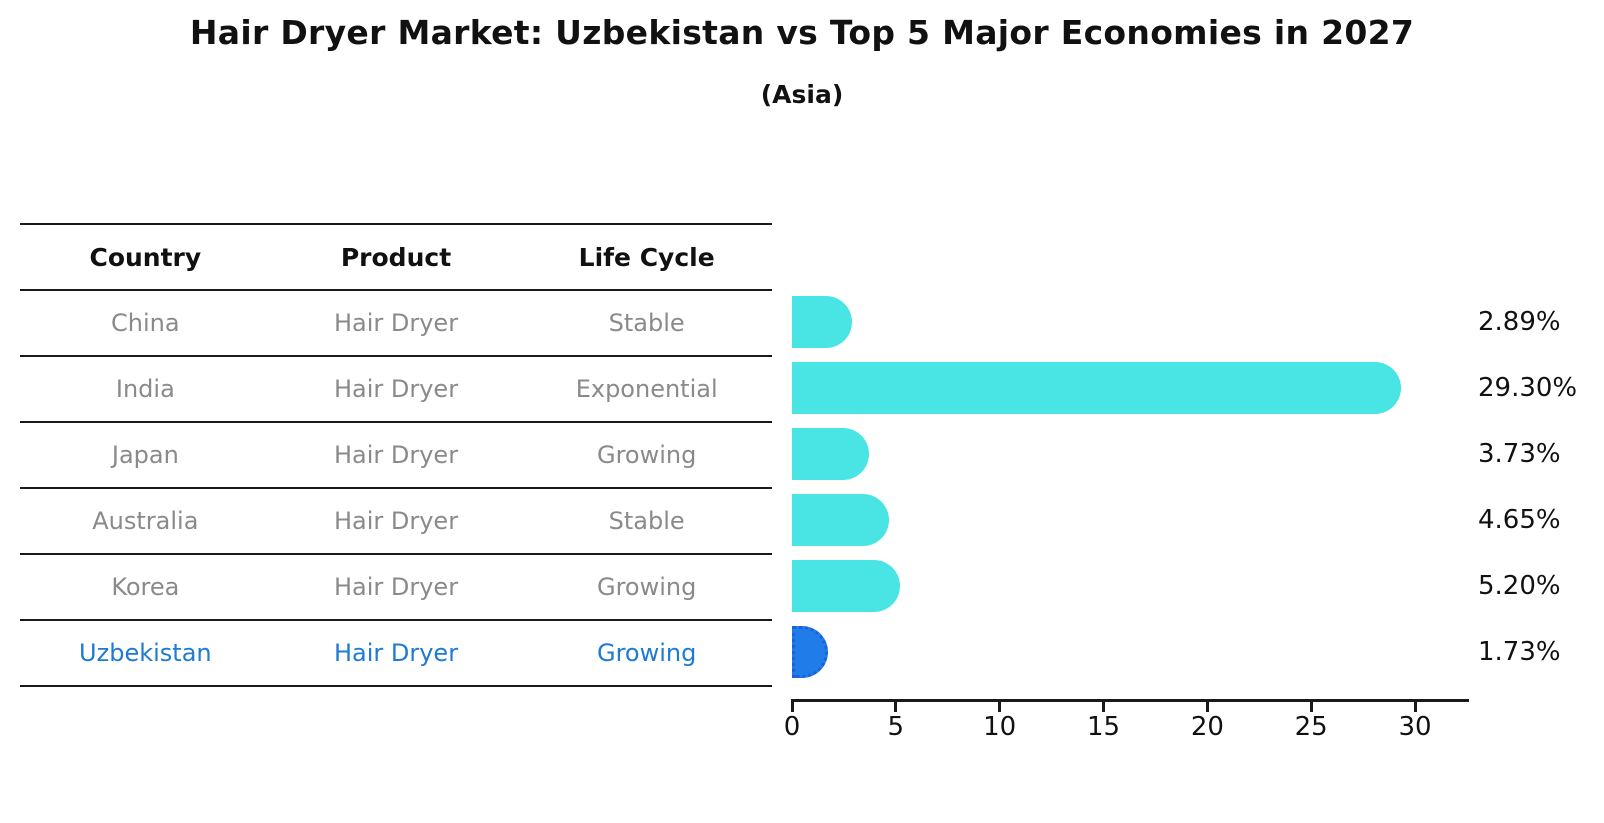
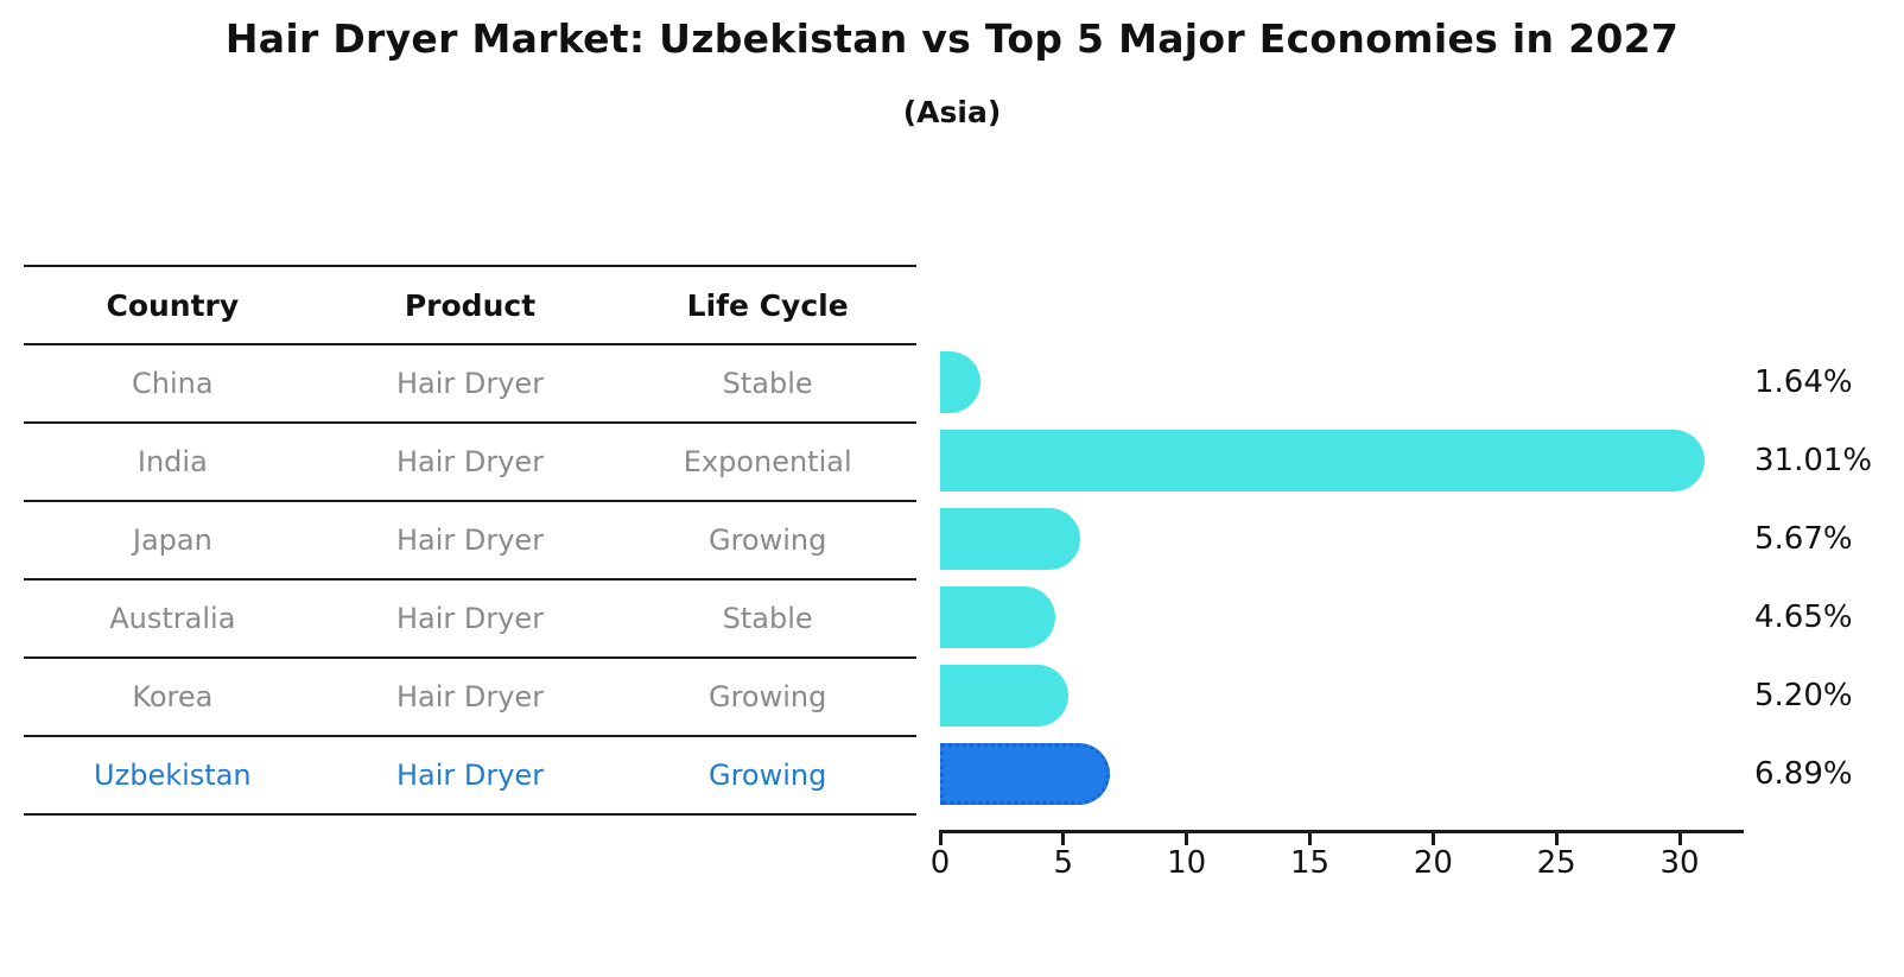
China: 2.89% -> 1.64%
India: 29.30% -> 31.01%
Japan: 3.73% -> 5.67%
Uzbekistan: 1.73% -> 6.89%
